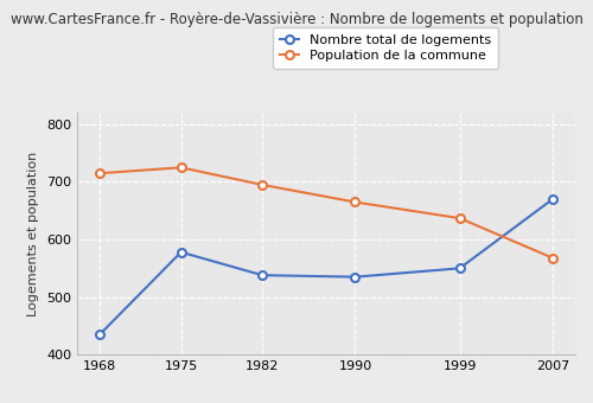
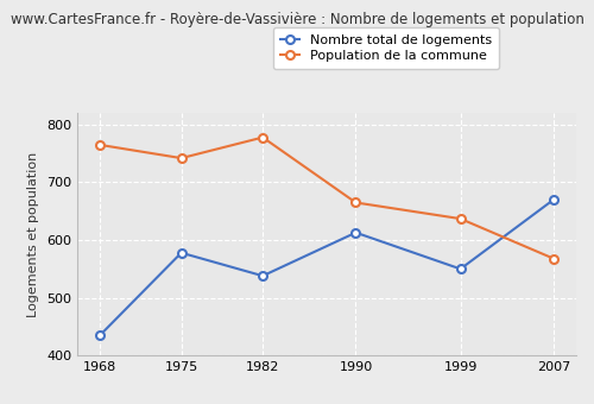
Population de la commune/1968: 715 -> 765
Population de la commune/1975: 725 -> 742
Population de la commune/1982: 695 -> 778
Nombre total de logements/1990: 535 -> 613
